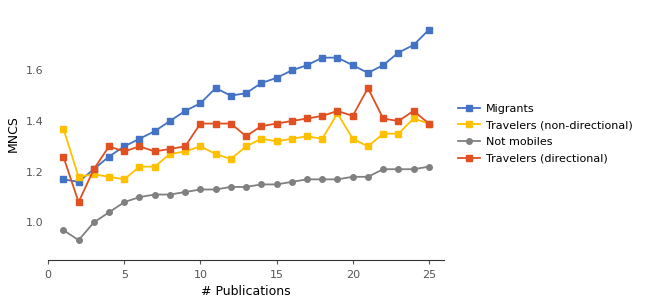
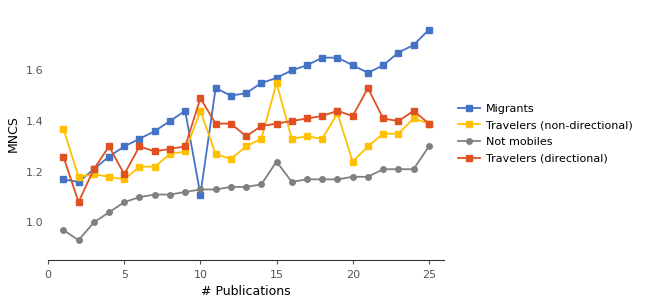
Travelers (directional)/5: 1.28 -> 1.19
Migrants/10: 1.47 -> 1.11
Travelers (non-directional)/10: 1.30 -> 1.44
Travelers (directional)/10: 1.39 -> 1.49
Travelers (non-directional)/15: 1.32 -> 1.55
Not mobiles/15: 1.15 -> 1.24
Travelers (non-directional)/20: 1.33 -> 1.24
Not mobiles/25: 1.22 -> 1.30
